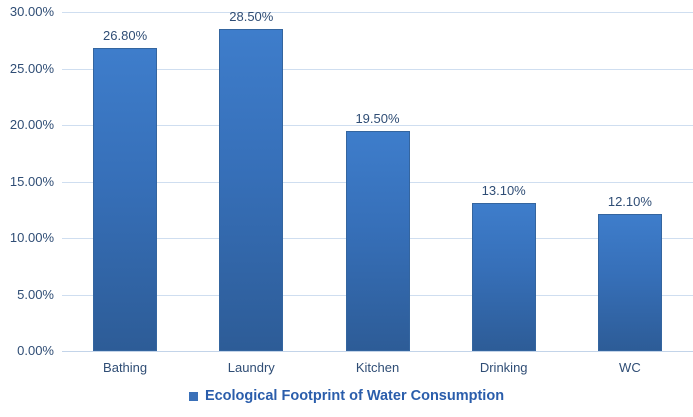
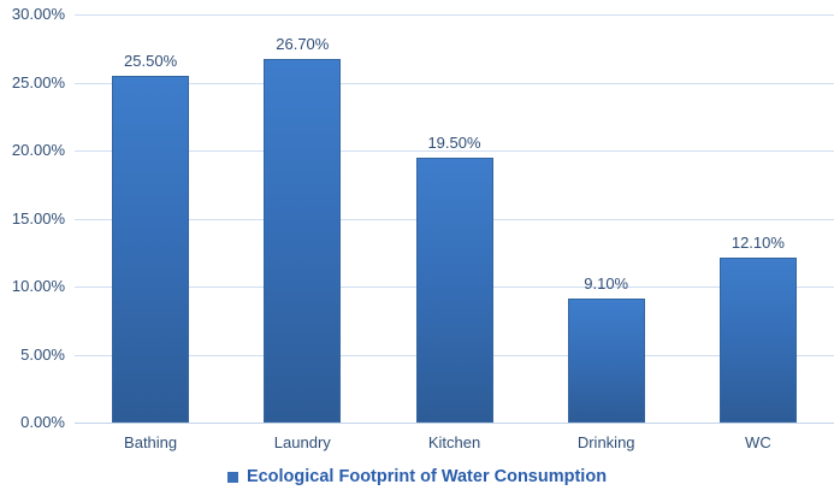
Bathing: 26.80% -> 25.50%
Laundry: 28.50% -> 26.70%
Drinking: 13.10% -> 9.10%
